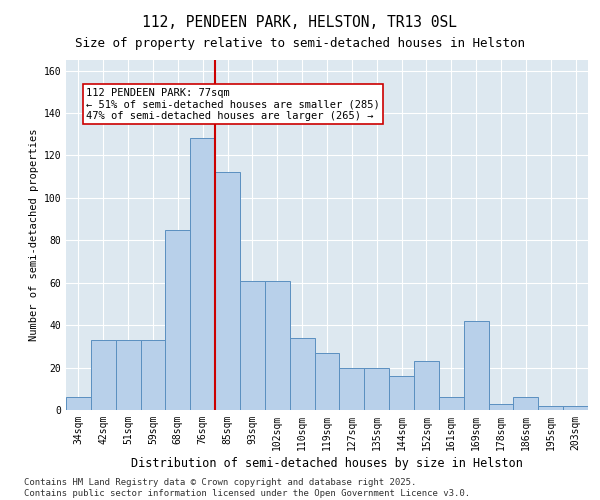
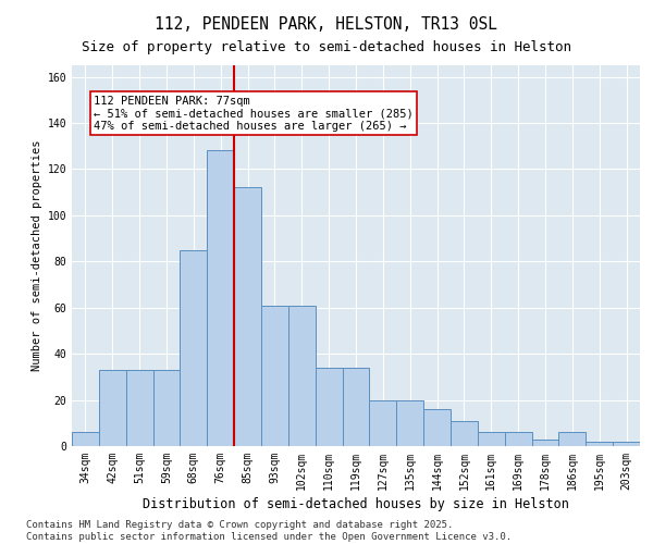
119sqm: 27 -> 34
152sqm: 23 -> 11
169sqm: 42 -> 6
